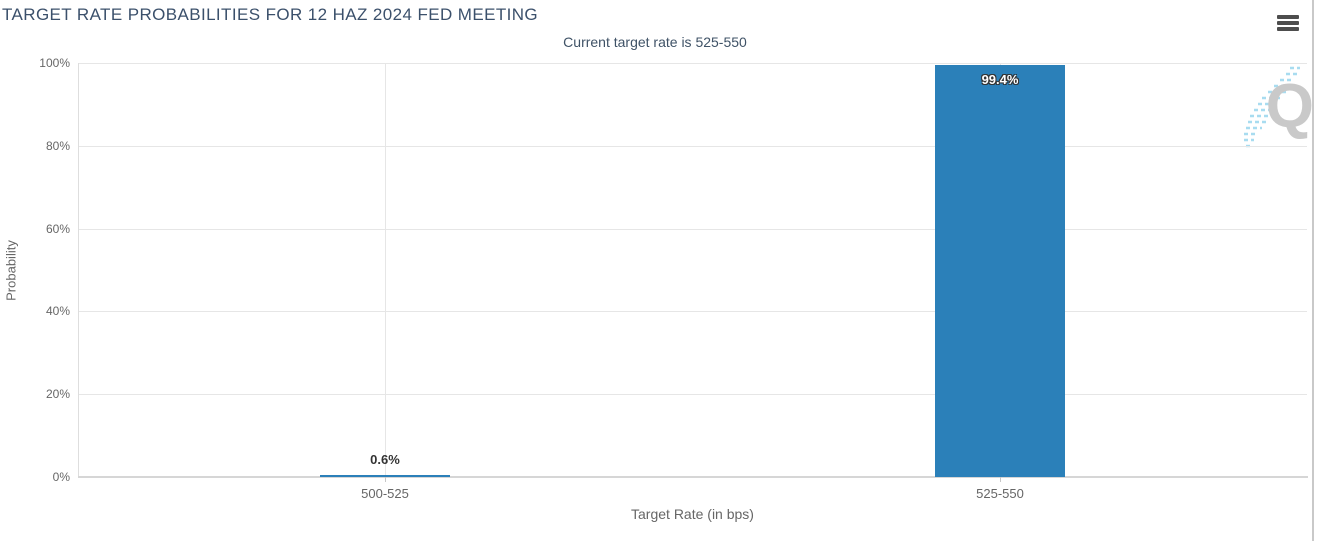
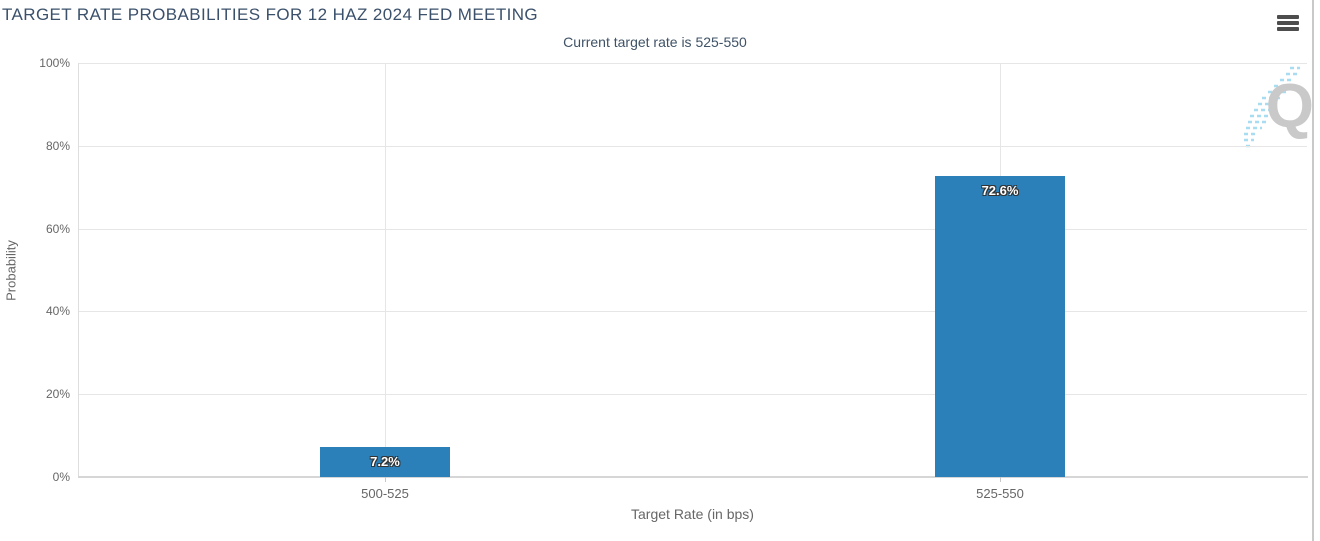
500-525: 0.6% -> 7.2%
525-550: 99.4% -> 72.6%
